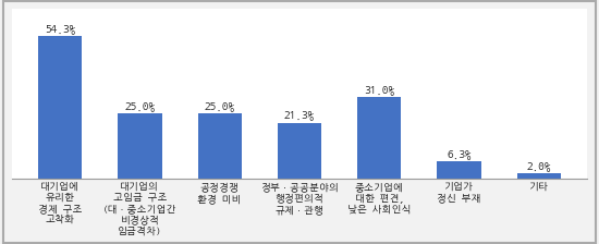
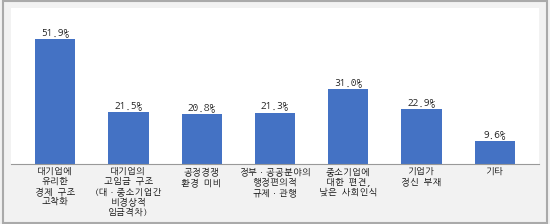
대기업에 유리한 경제 구조 고착화: 54.3% -> 51.9%
대기업의 고임금 구조 (대·중소기업간 비경상적 임금격차): 25.0% -> 21.5%
공정경쟁 환경 미비: 25.0% -> 20.8%
기업가 정신 부재: 6.3% -> 22.9%
기타: 2.0% -> 9.6%
